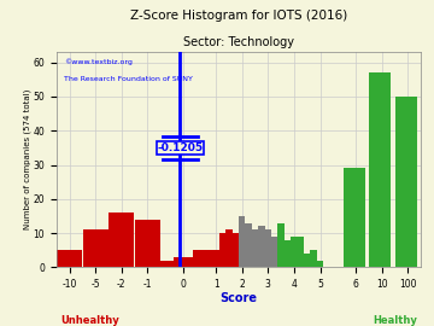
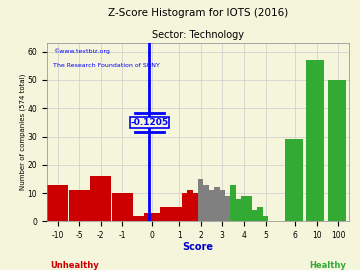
-10: 5 -> 13
-1: 14 -> 10
